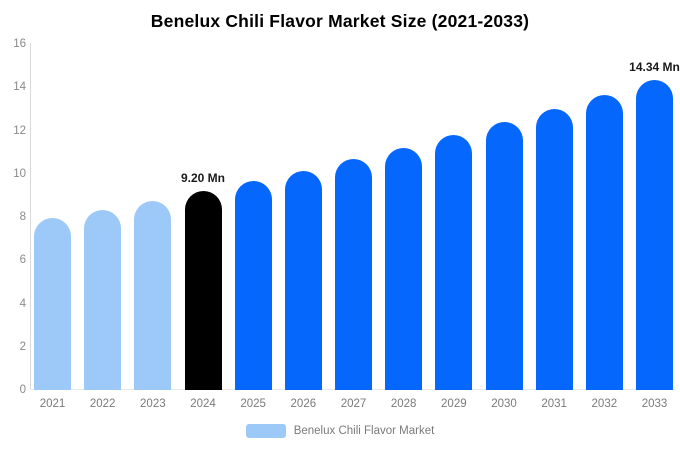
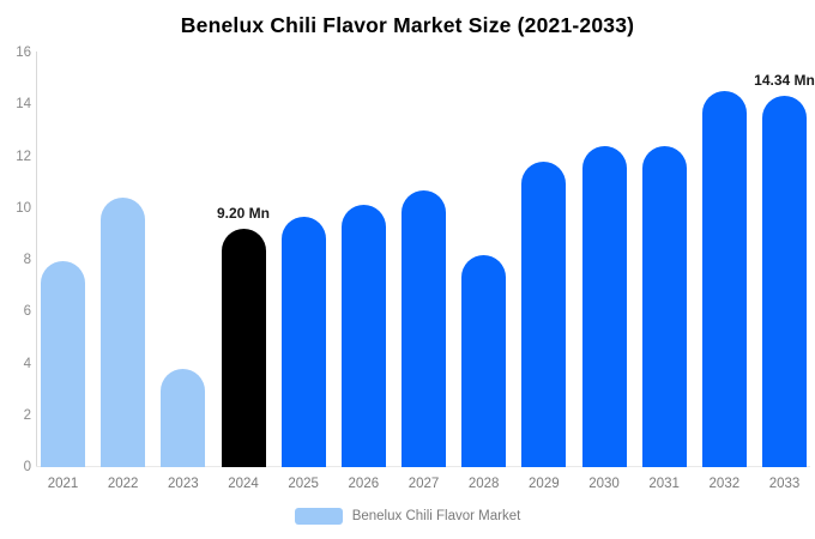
2022: 8.3 -> 10.4
2023: 8.8 -> 3.8
2028: 11.2 -> 8.2
2031: 13.0 -> 12.4
2032: 13.7 -> 14.5
